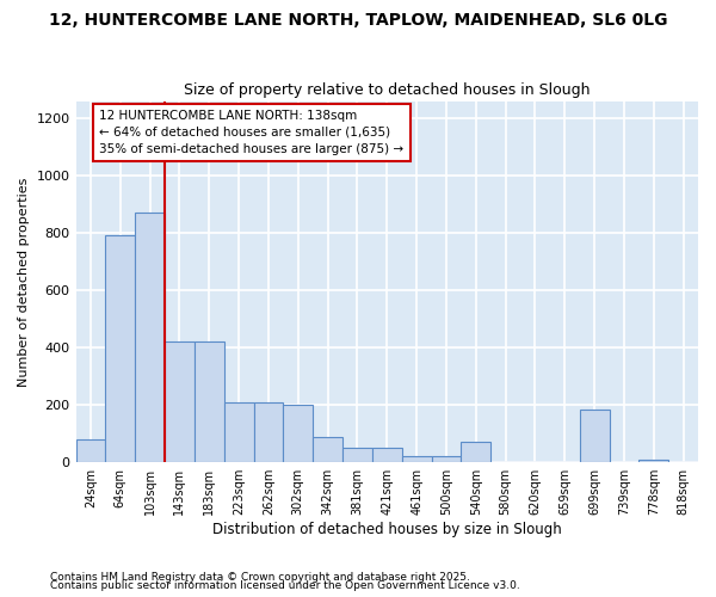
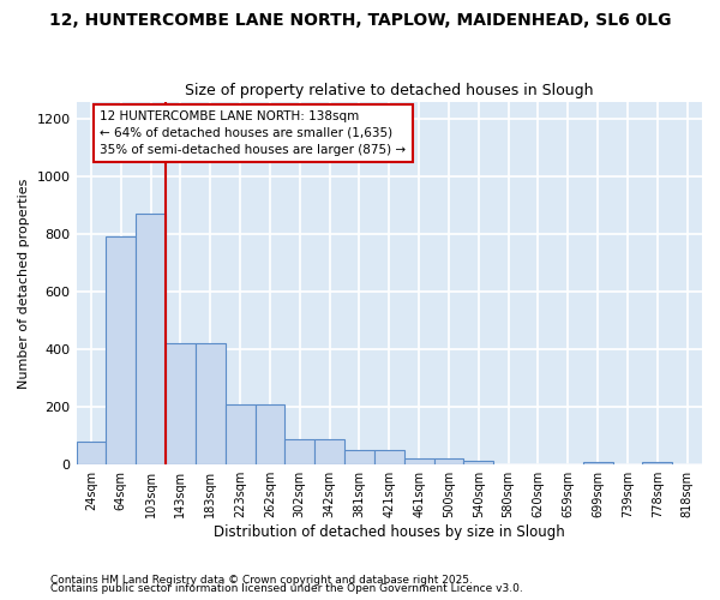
302sqm: 200 -> 90
540sqm: 70 -> 15
699sqm: 185 -> 10
